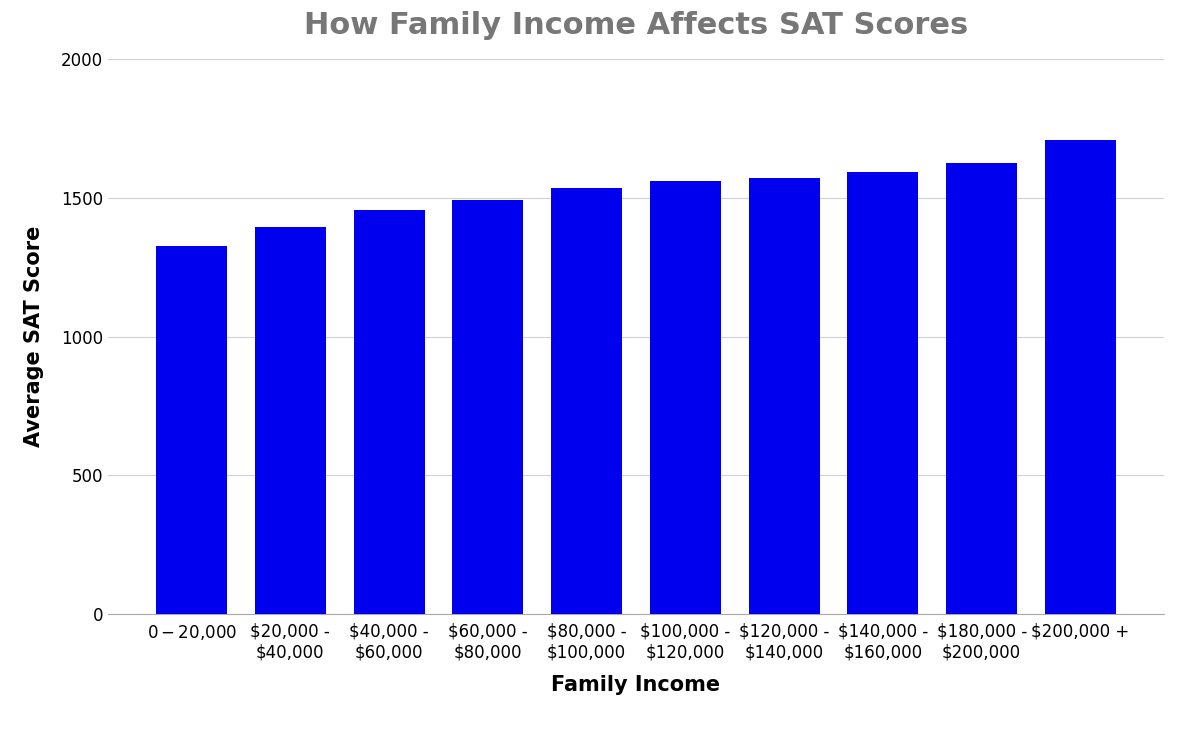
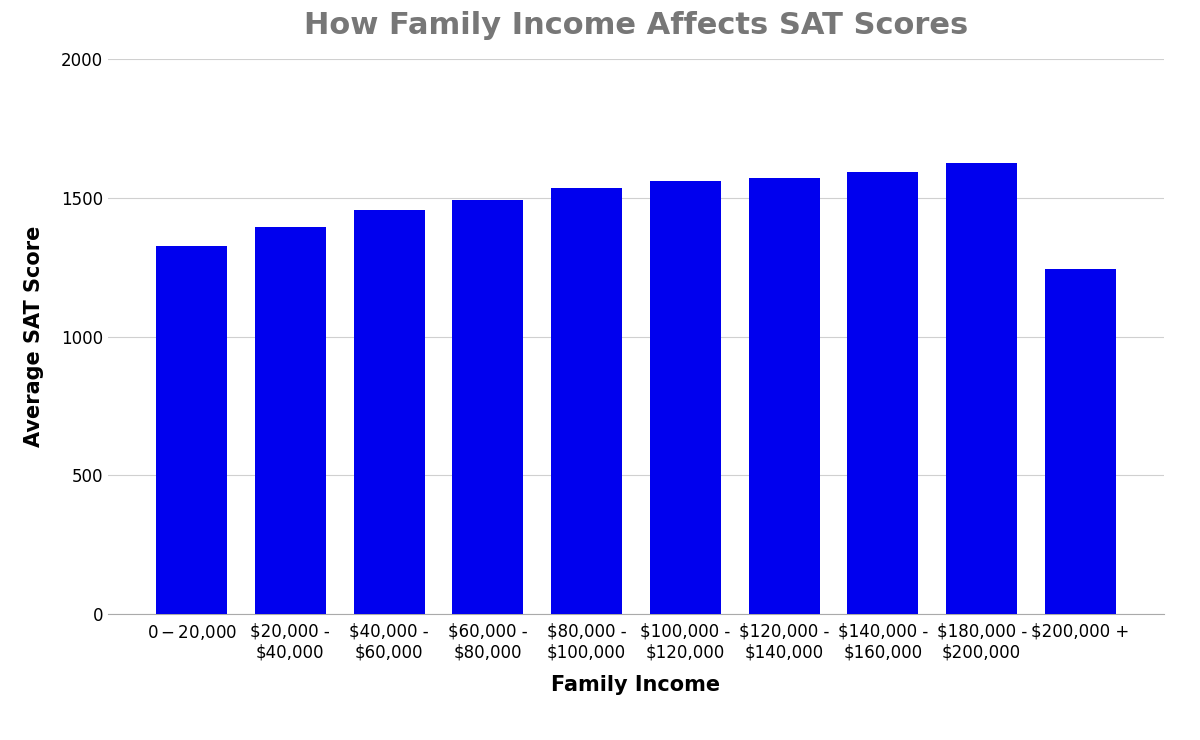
$200,000 +: 1710 -> 1245
